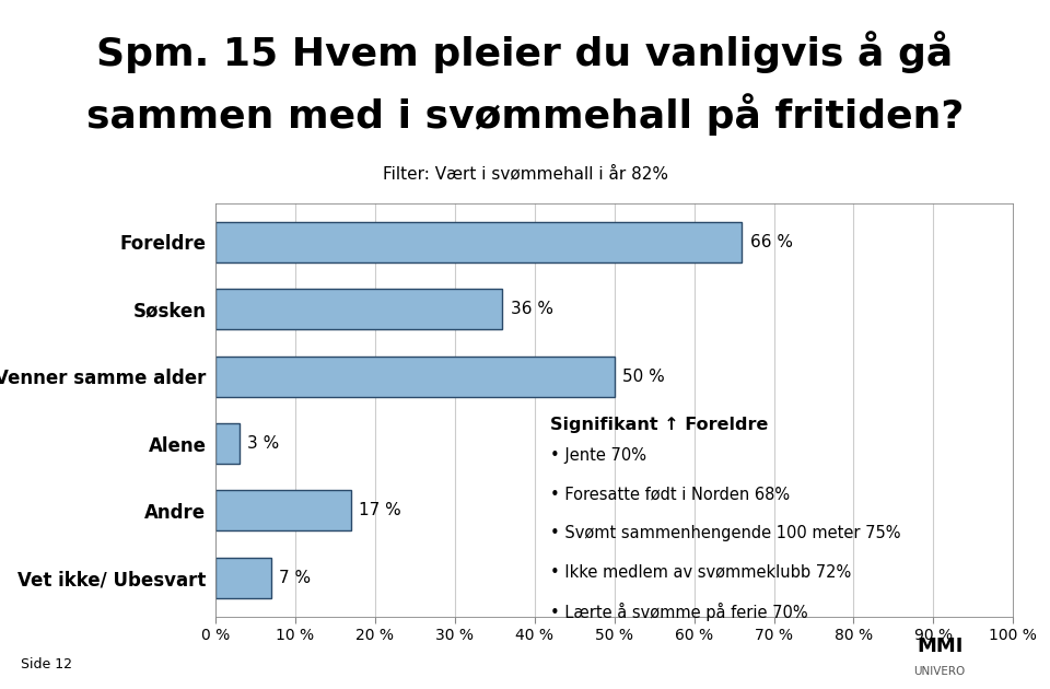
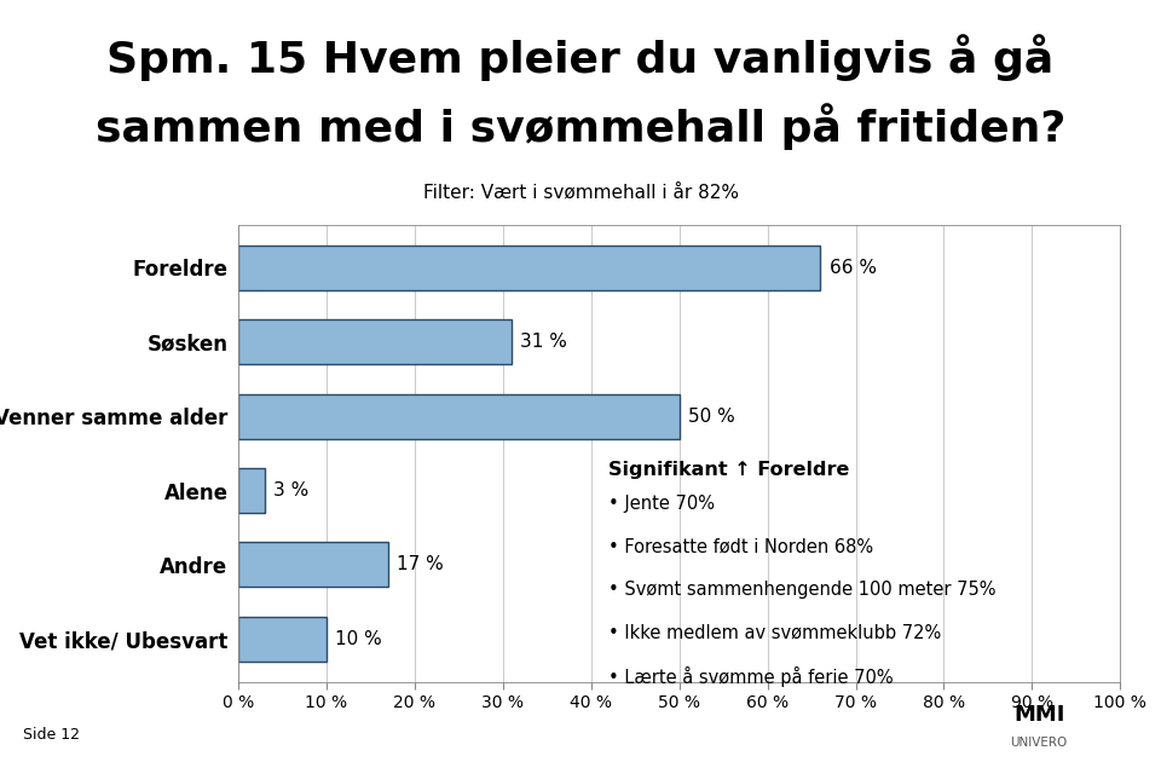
Søsken: 36 -> 31
Vet ikke/ Ubesvart: 7 -> 10
